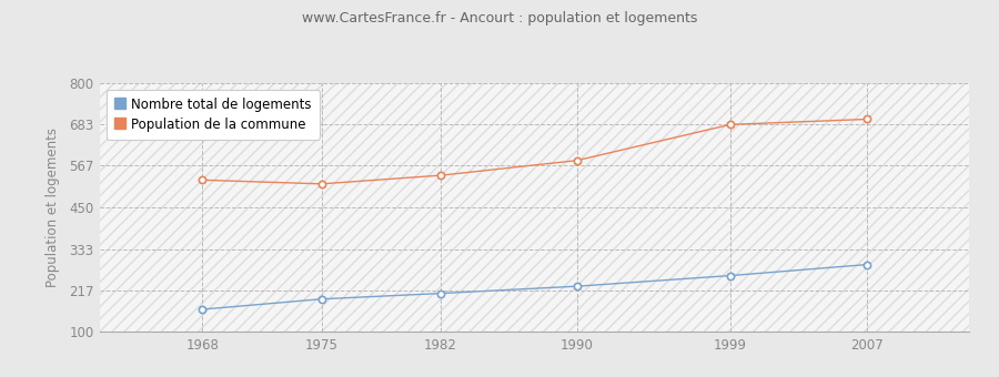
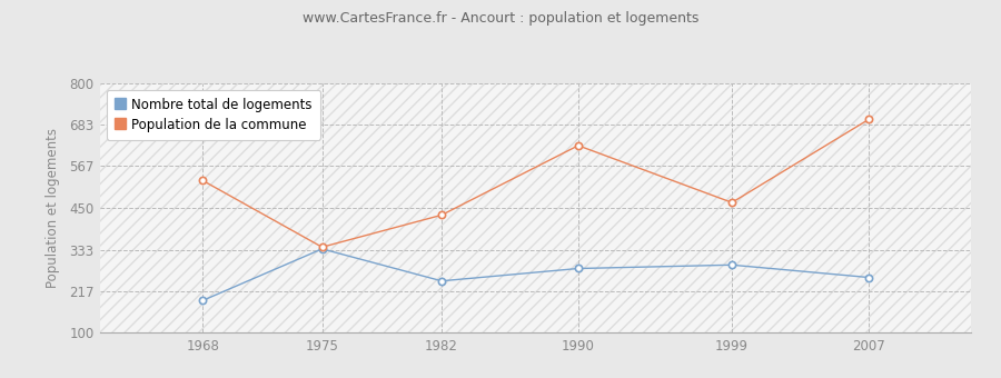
Nombre total de logements/1968: 163 -> 190
Nombre total de logements/1975: 192 -> 335
Population de la commune/1975: 516 -> 340
Nombre total de logements/1982: 208 -> 245
Population de la commune/1982: 540 -> 430
Nombre total de logements/1990: 228 -> 280
Population de la commune/1990: 582 -> 625
Nombre total de logements/1999: 258 -> 290
Population de la commune/1999: 683 -> 465
Nombre total de logements/2007: 289 -> 255
